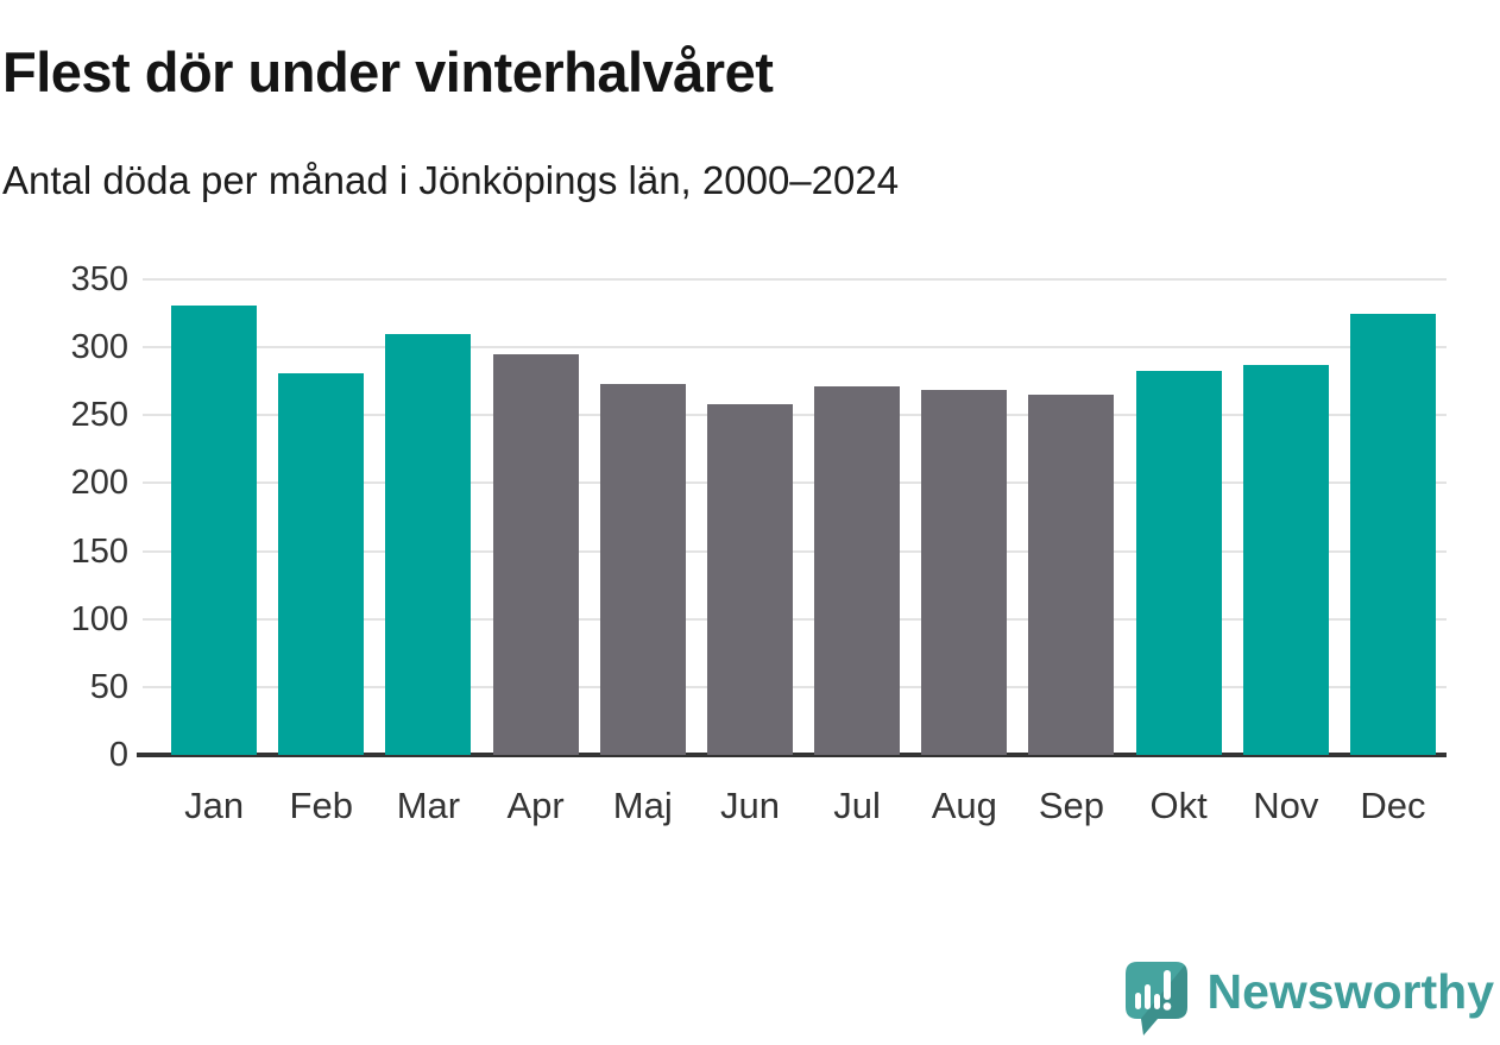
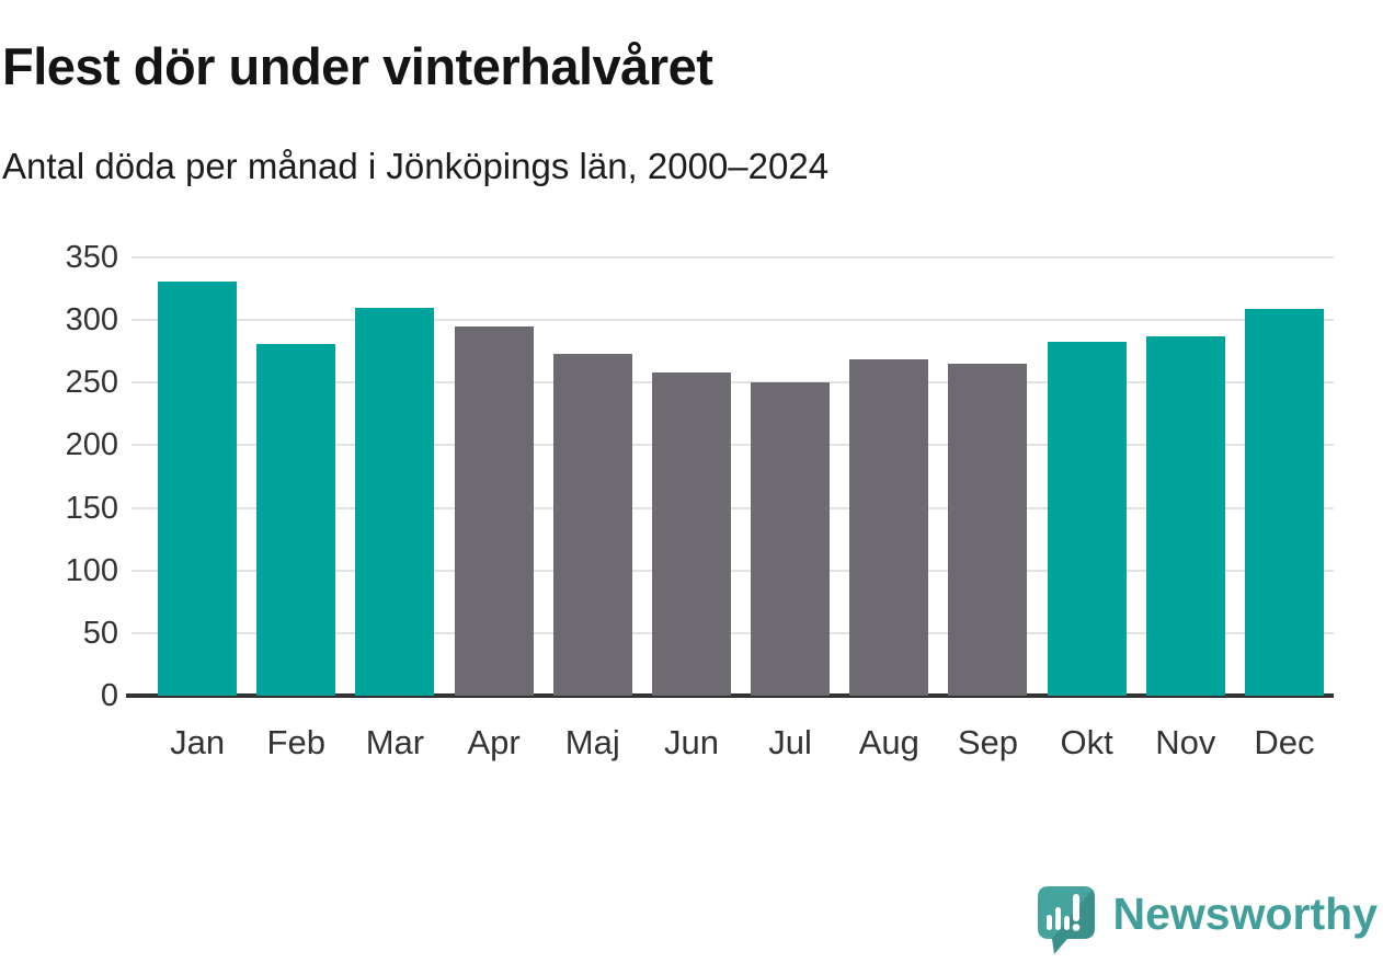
Jul: 271 -> 250
Dec: 325 -> 309
